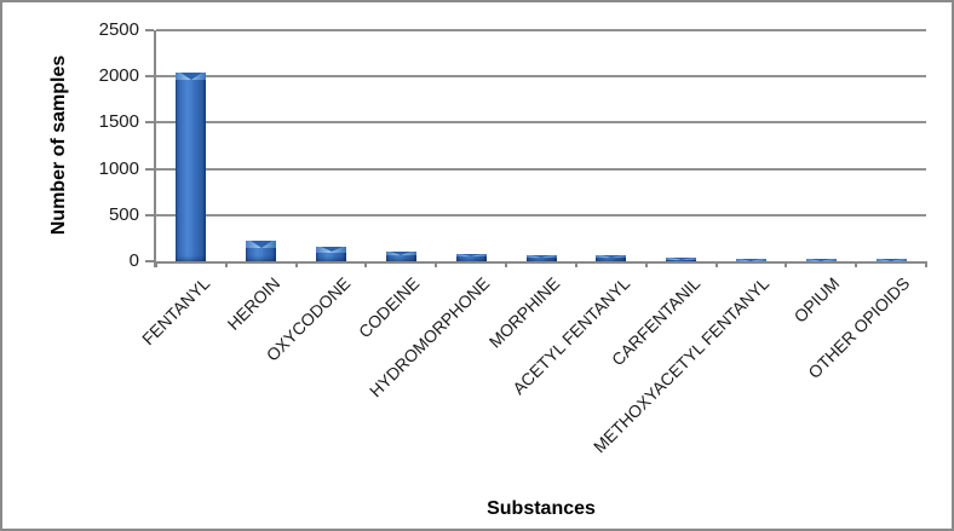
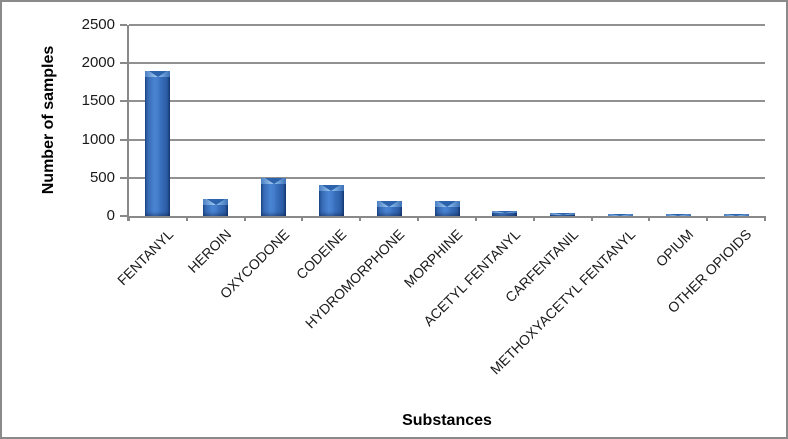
FENTANYL: 2000 -> 1900
OXYCODONE: 200 -> 500
CODEINE: 100 -> 400
HYDROMORPHONE: 100 -> 200
MORPHINE: 100 -> 200
